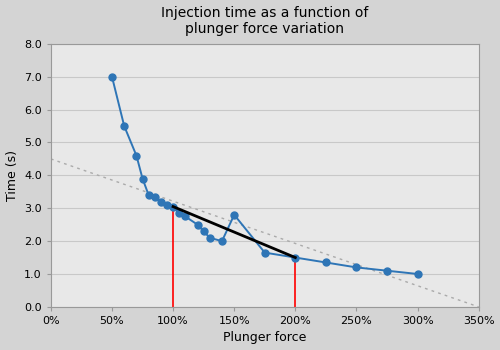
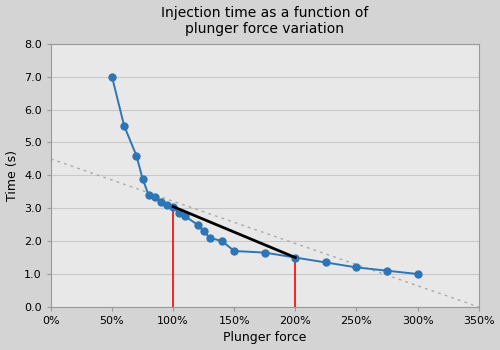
150%: 2.80 -> 1.70
